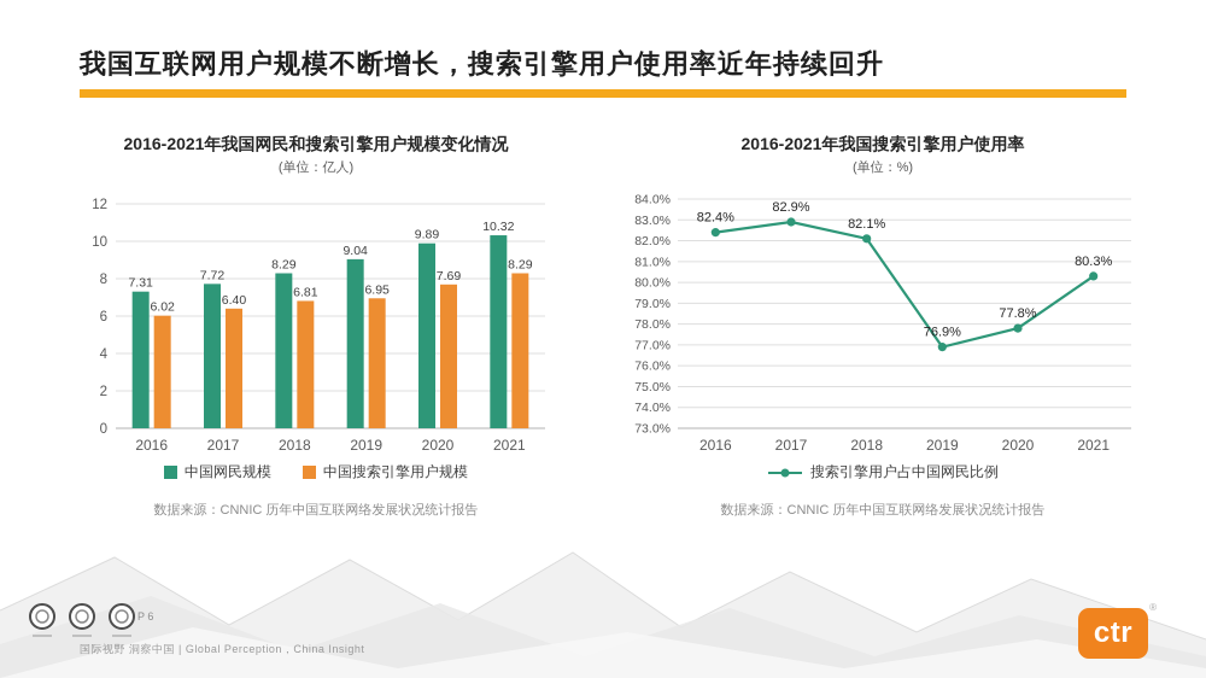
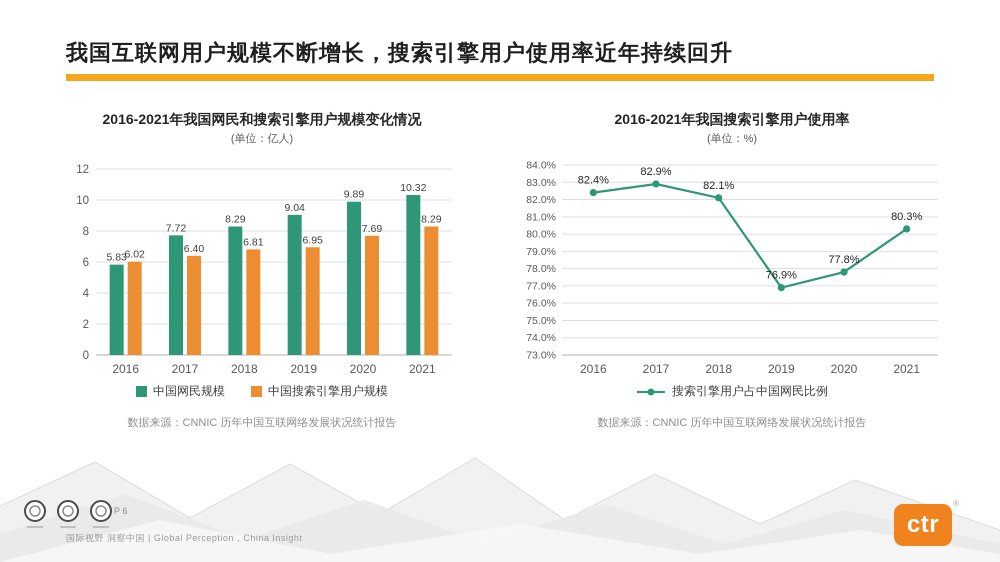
2016-2021年我国网民和搜索引擎用户规模变化情况/中国网民规模/2016: 7.31 -> 5.83
